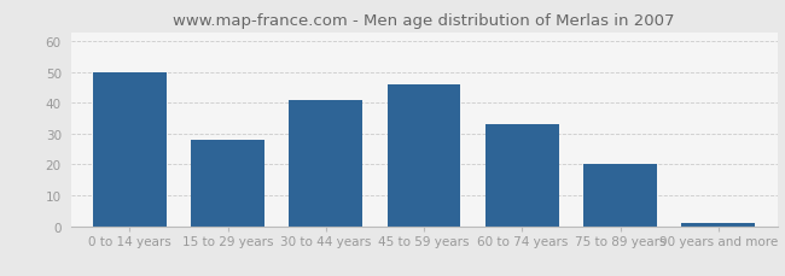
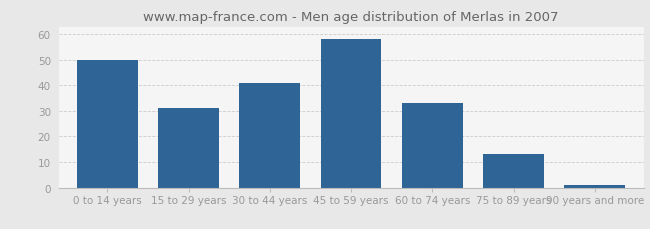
15 to 29 years: 28 -> 31
45 to 59 years: 46 -> 58
75 to 89 years: 20 -> 13
